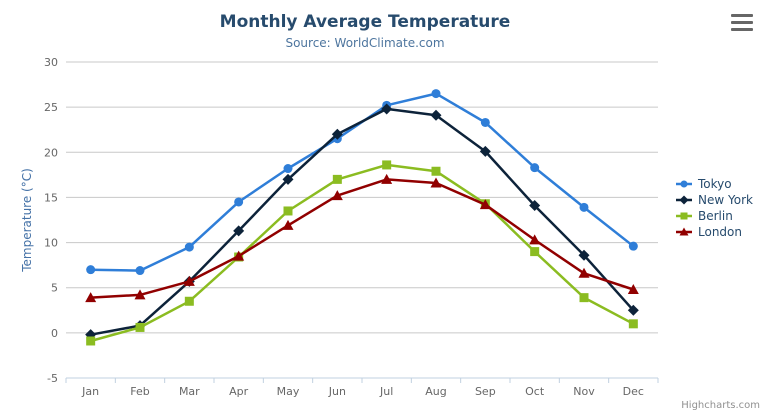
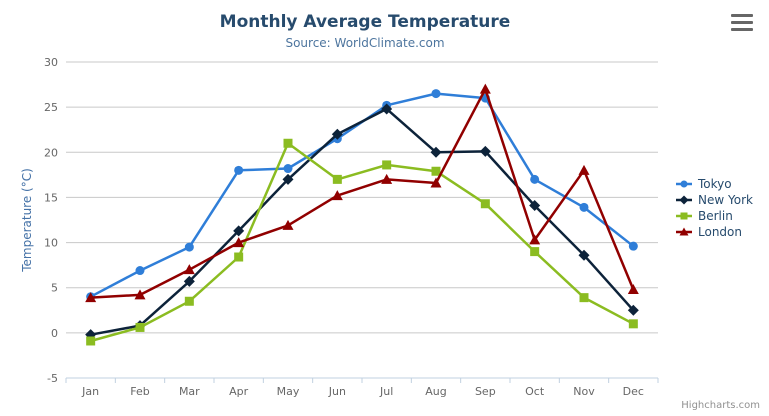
Tokyo/Jan: 7 -> 4
London/Mar: 6 -> 7
Tokyo/Apr: 14 -> 18
London/Apr: 8 -> 10
Berlin/May: 14 -> 21
New York/Aug: 24 -> 20
Tokyo/Sep: 23 -> 26
London/Sep: 14 -> 27
Tokyo/Oct: 18 -> 17
London/Nov: 7 -> 18
